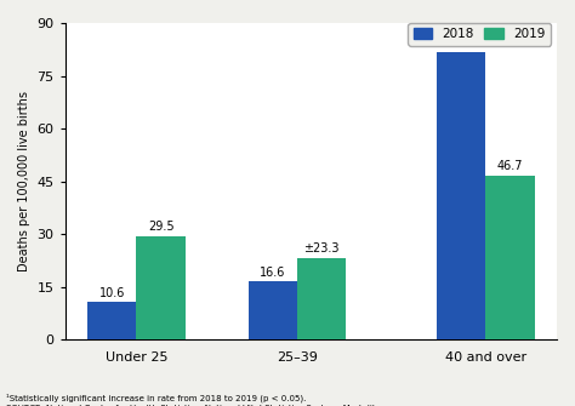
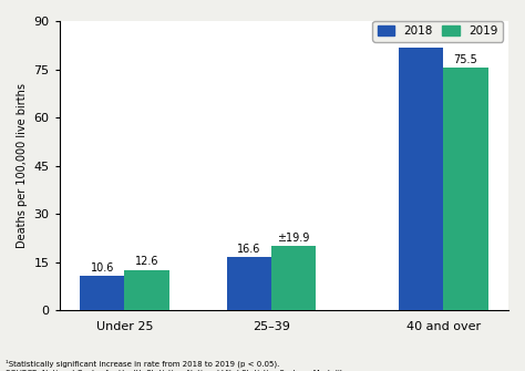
2019/Under 25: 29.5 -> 12.6
2019/25–39: ±23.3 -> ±19.9
2019/40 and over: 46.7 -> 75.5
